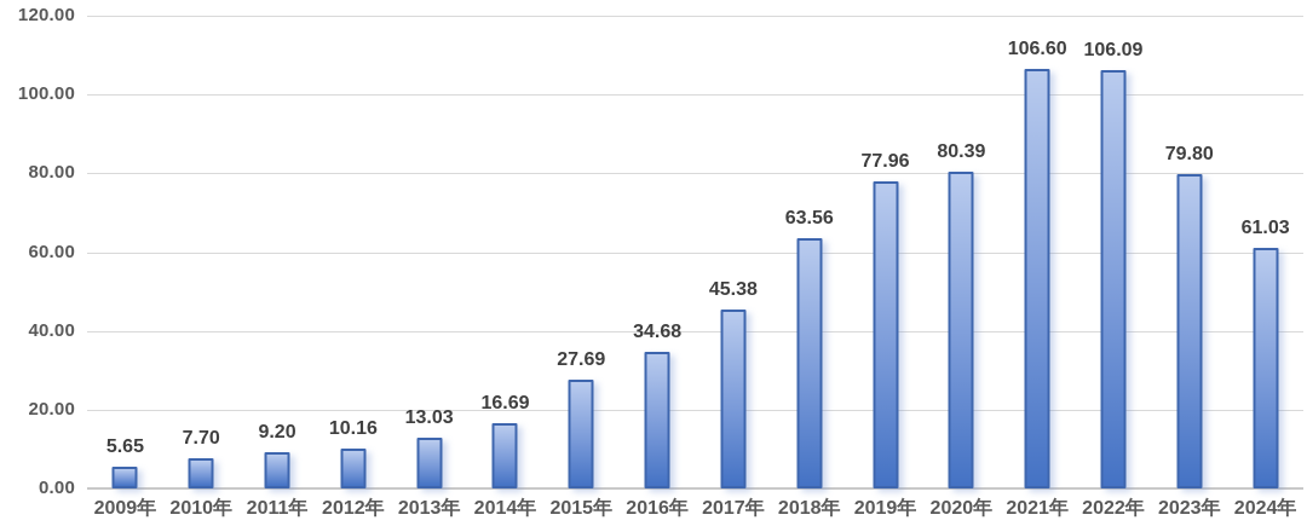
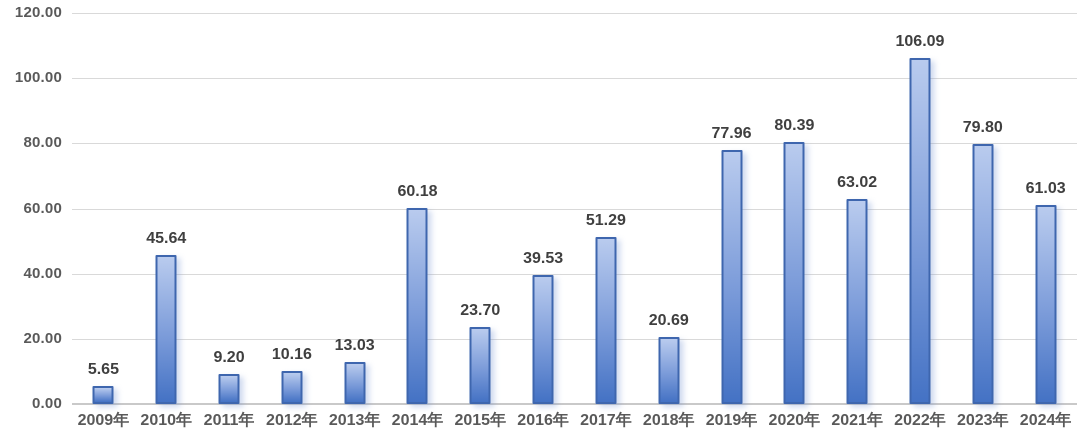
2010年: 7.70 -> 45.64
2014年: 16.69 -> 60.18
2015年: 27.69 -> 23.70
2016年: 34.68 -> 39.53
2017年: 45.38 -> 51.29
2018年: 63.56 -> 20.69
2021年: 106.60 -> 63.02
